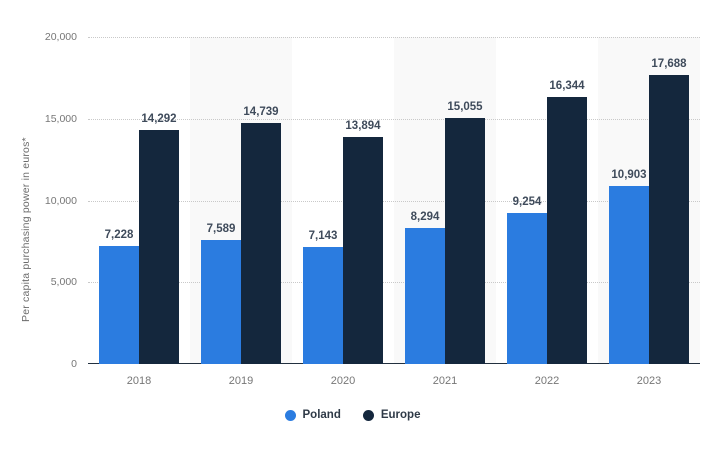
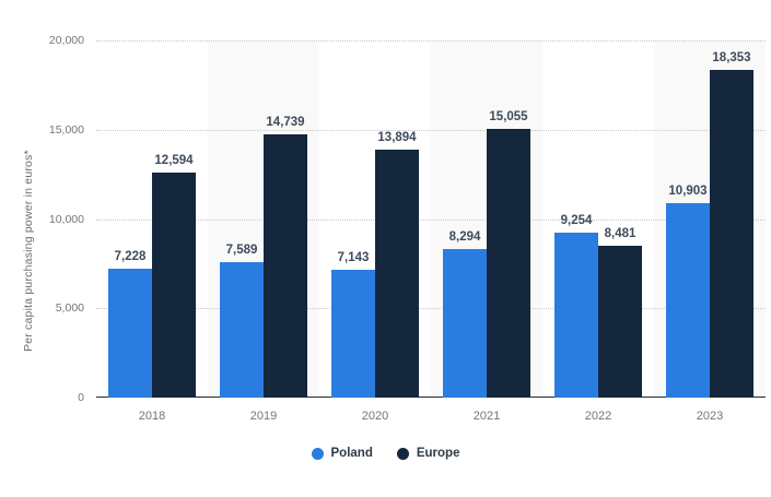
Europe/2018: 14,292 -> 12,594
Europe/2022: 16,344 -> 8,481
Europe/2023: 17,688 -> 18,353
